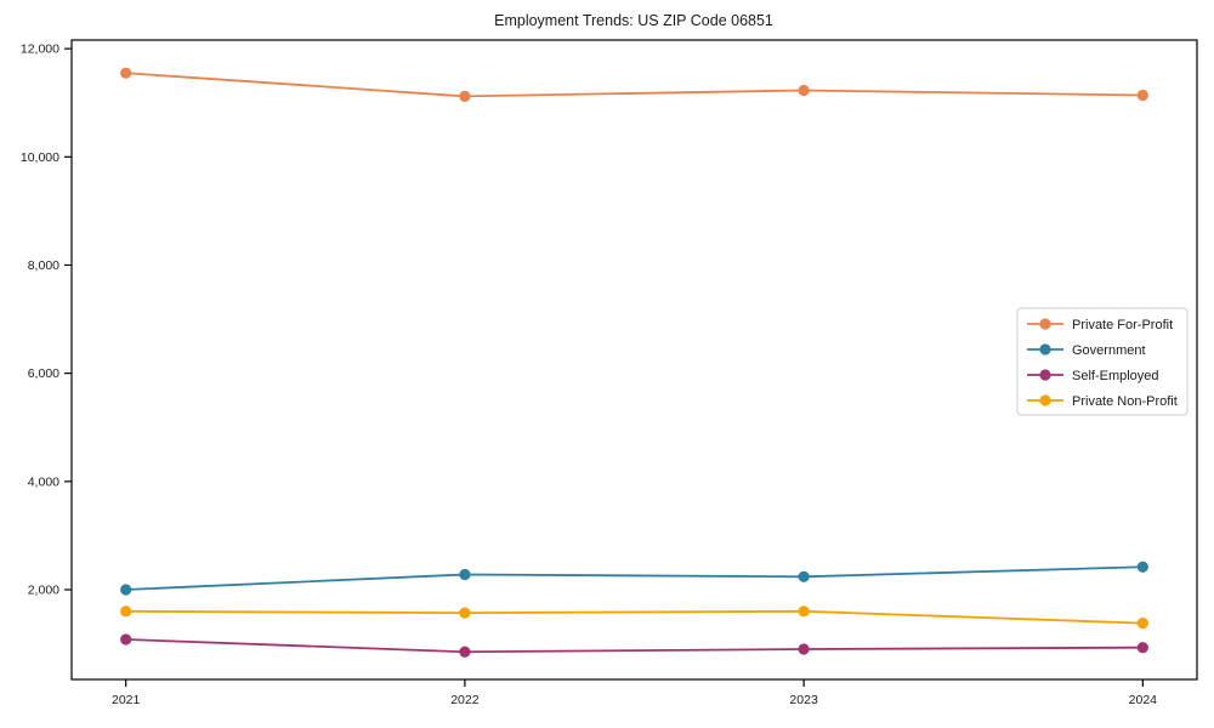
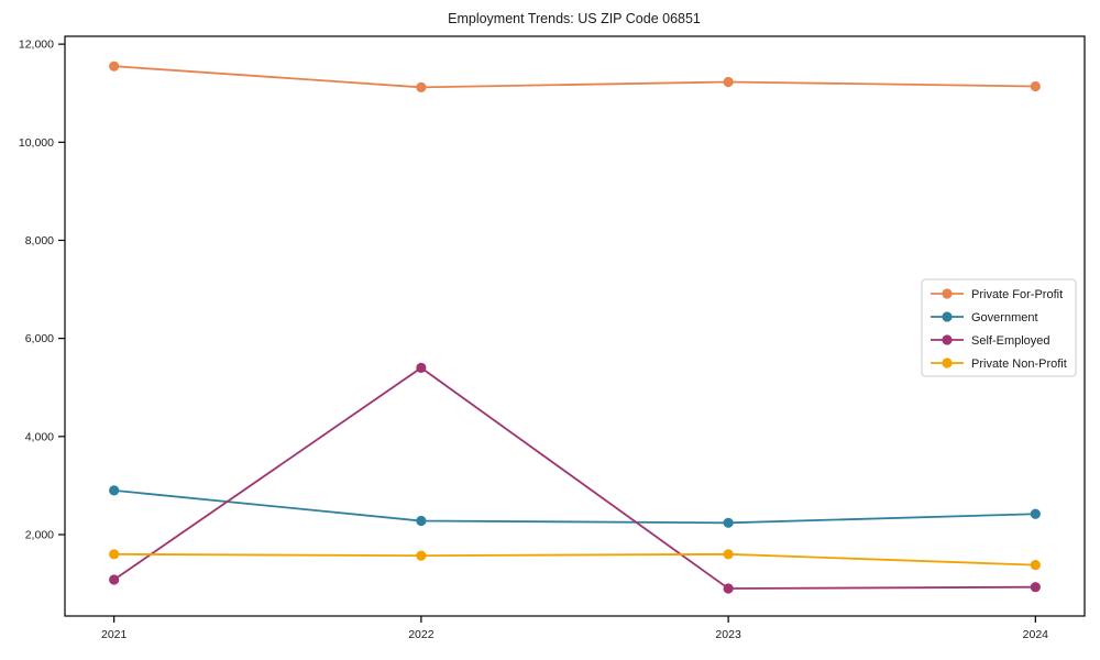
Government/2021: 2000 -> 2900
Self-Employed/2022: 800 -> 5400
